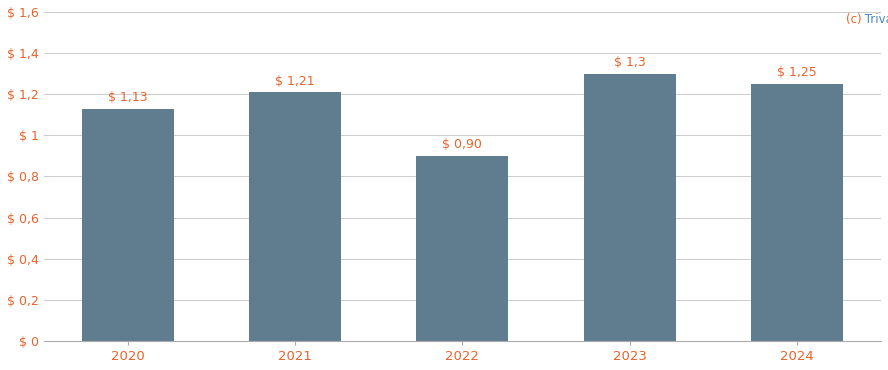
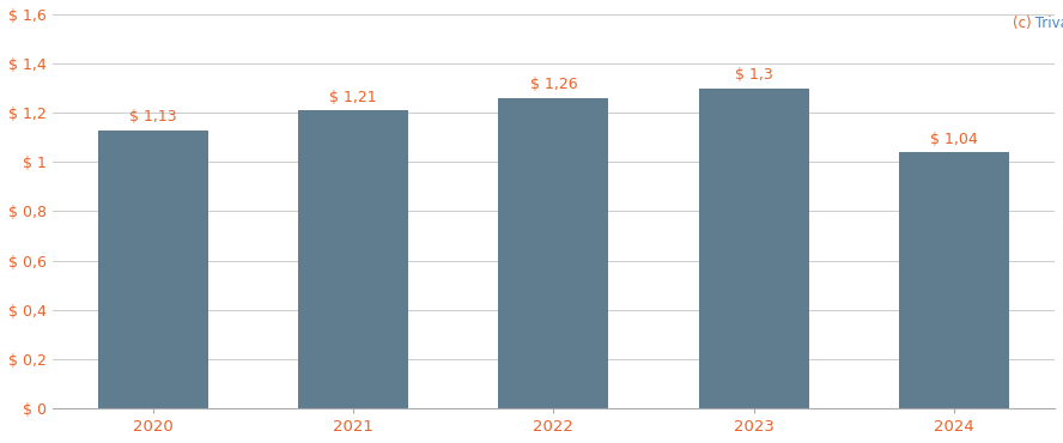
2022: 0,90 -> 1,26
2024: 1,25 -> 1,04
